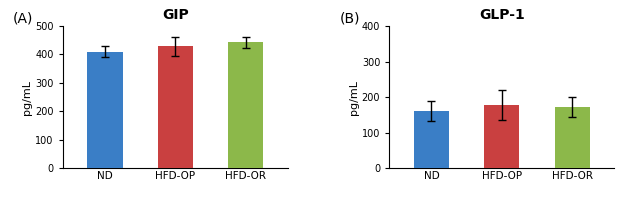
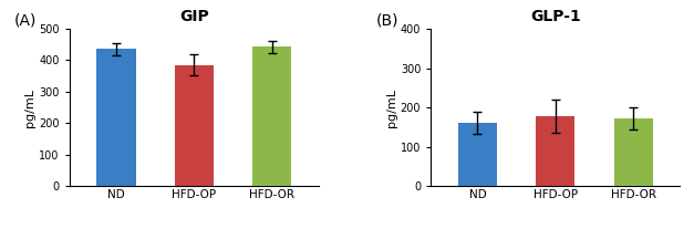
GIP/ND: 410 -> 435
GIP/HFD-OP: 428 -> 385
